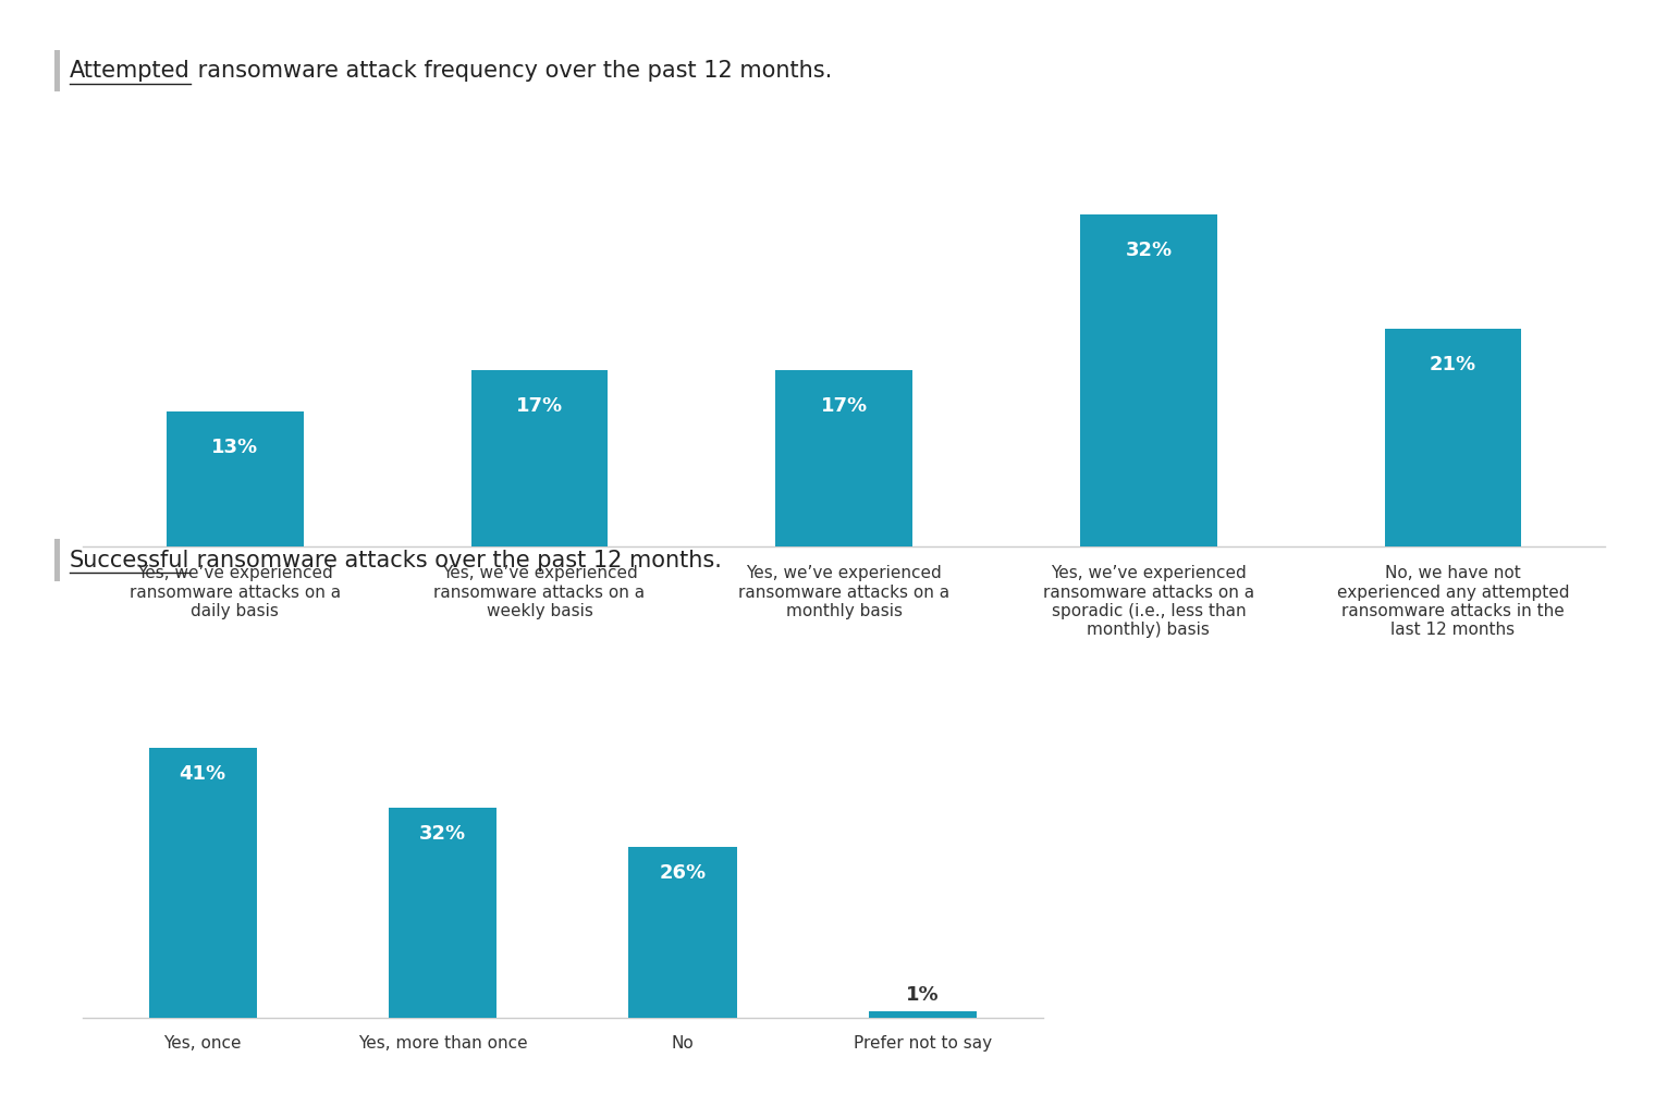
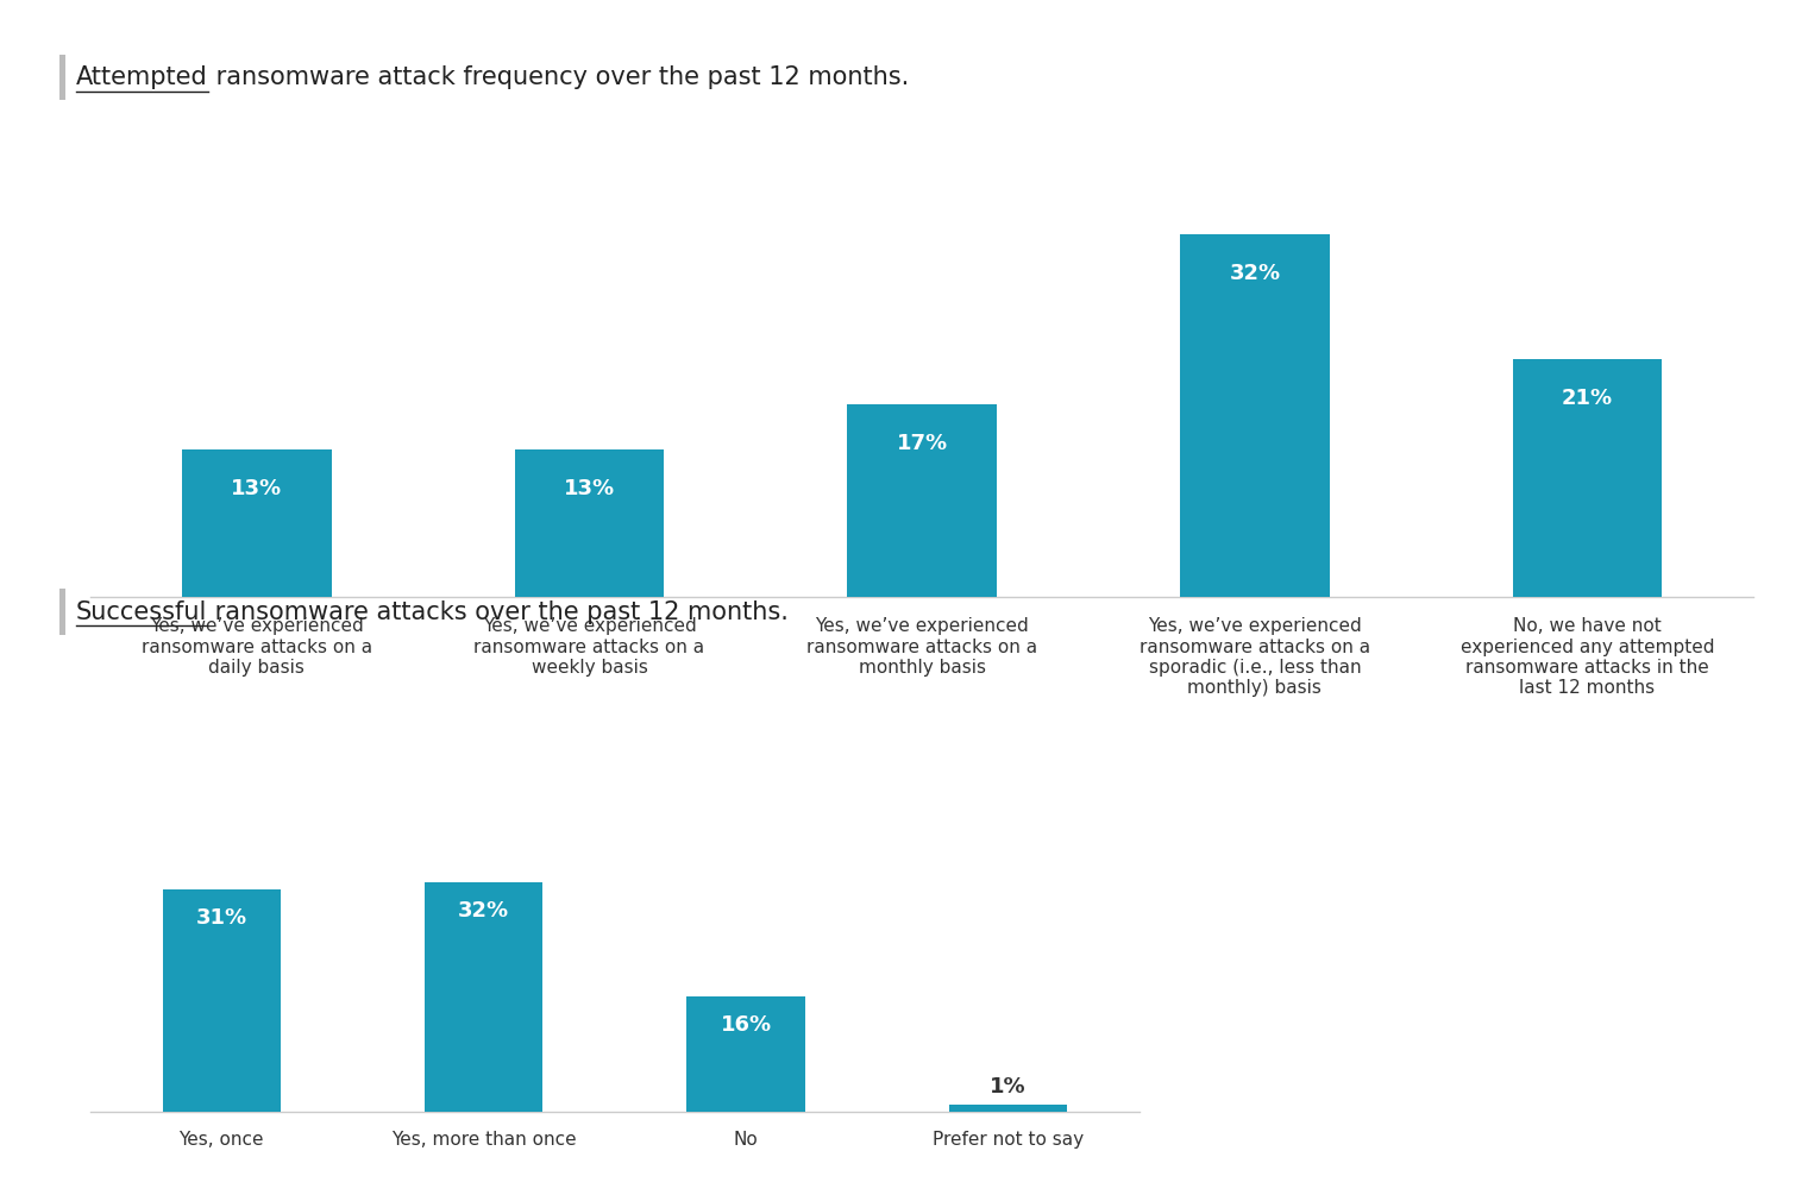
Yes, we’ve experienced ransomware attacks on a weekly basis: 17% -> 13%
Yes, once: 41% -> 31%
No: 26% -> 16%
